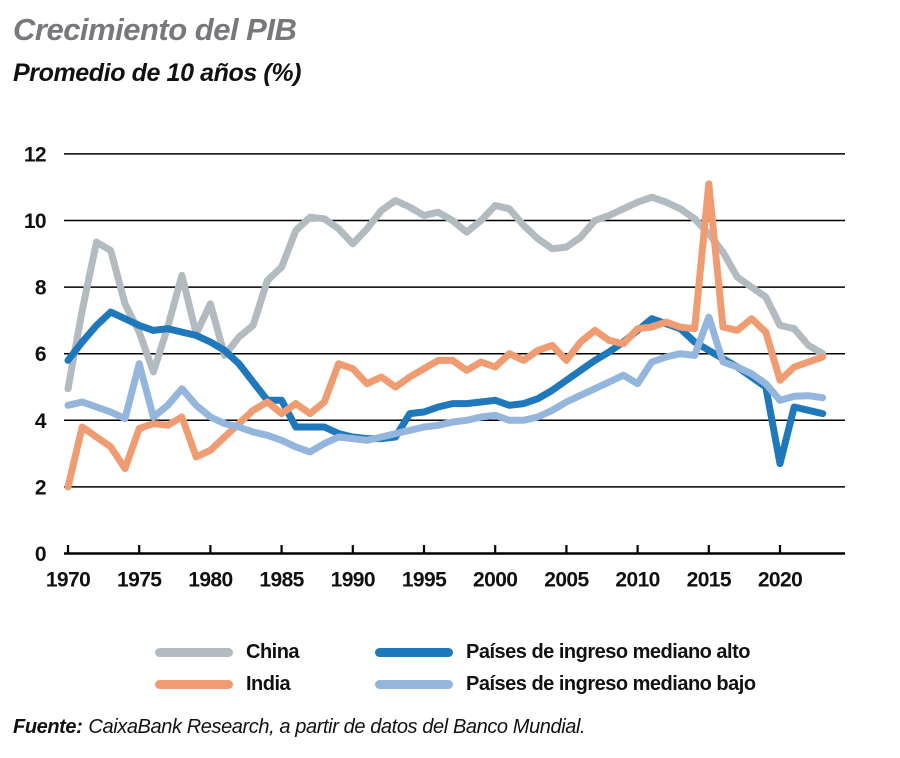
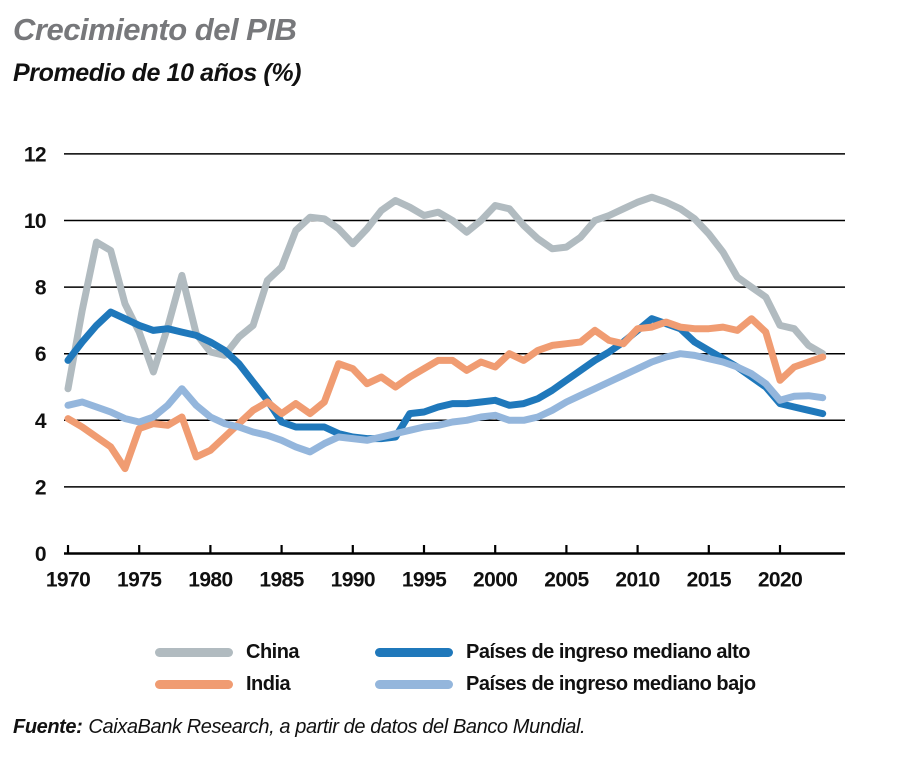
India/1970: 2.0 -> 4.0
Países de ingreso mediano bajo/1975: 5.7 -> 4.0
China/1980: 7.5 -> 6.0
Países de ingreso mediano alto/1985: 4.6 -> 4.0
India/2005: 5.8 -> 6.3
Países de ingreso mediano bajo/2010: 5.1 -> 5.5
India/2015: 11.1 -> 6.8
Países de ingreso mediano bajo/2015: 7.1 -> 5.8
Países de ingreso mediano alto/2020: 2.7 -> 4.5
